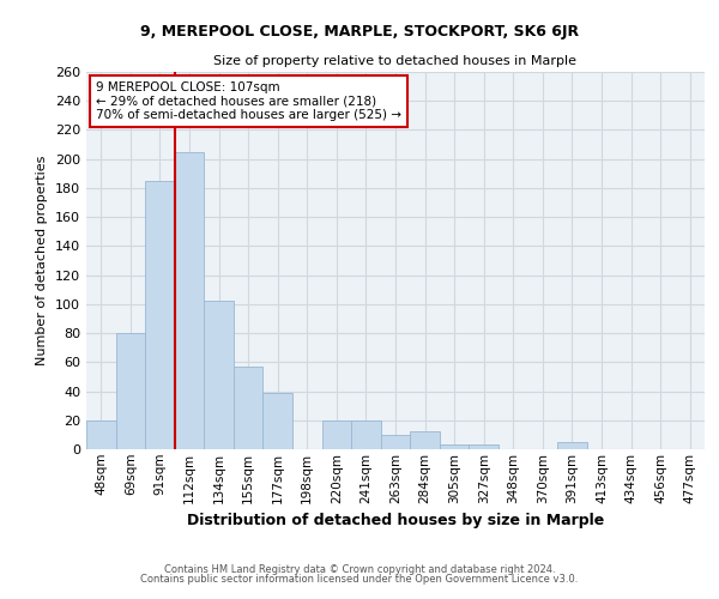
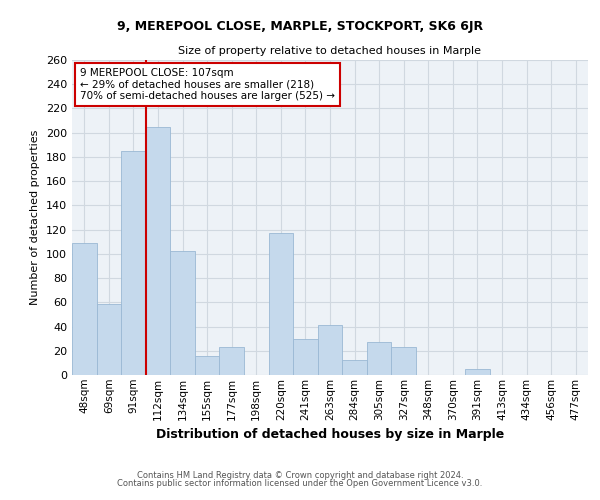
48sqm: 20 -> 109
69sqm: 80 -> 59
155sqm: 57 -> 16
177sqm: 39 -> 23
220sqm: 20 -> 117
241sqm: 20 -> 30
263sqm: 10 -> 41
305sqm: 3 -> 27
327sqm: 3 -> 23
